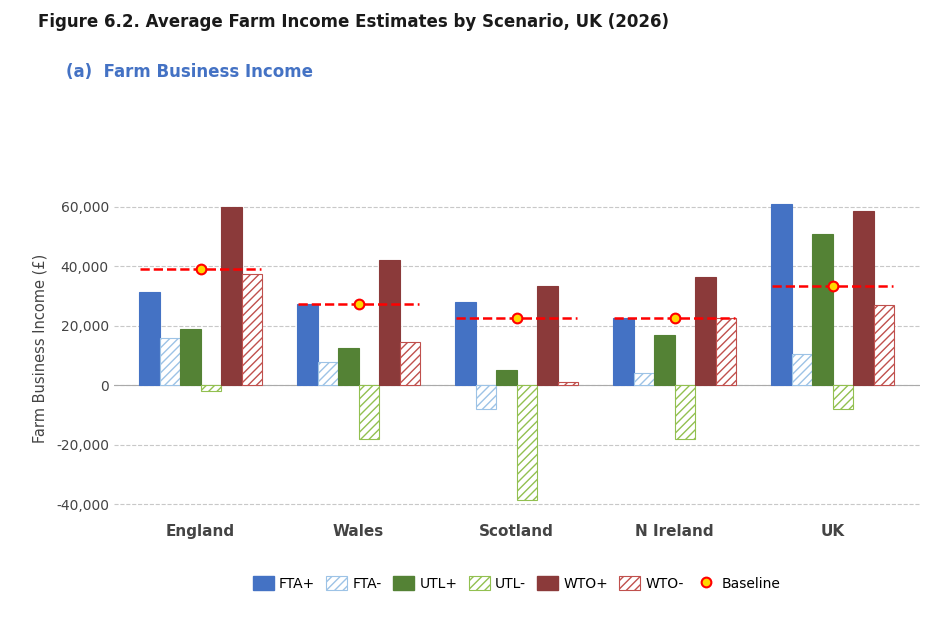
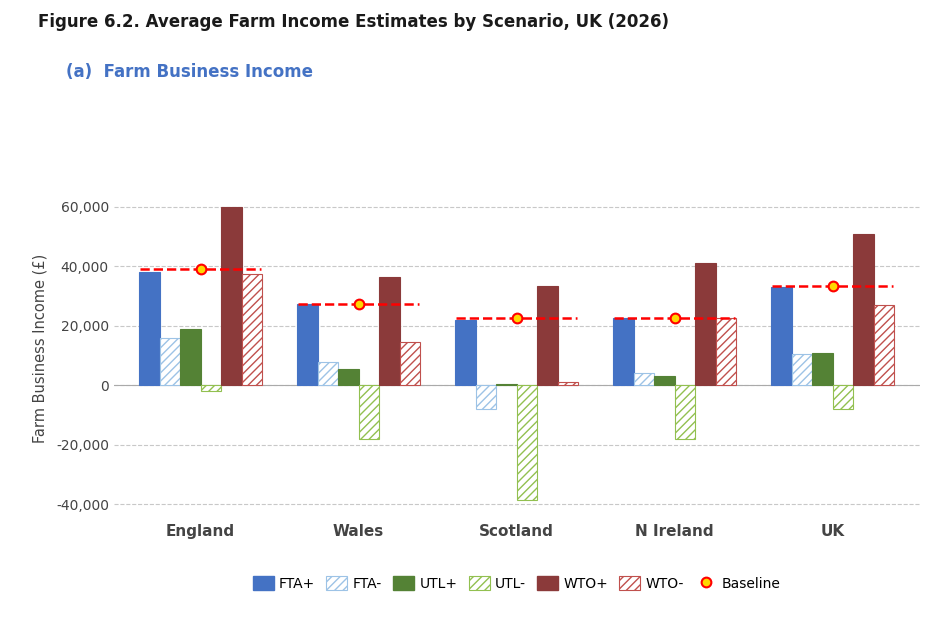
FTA+/England: 31,500 -> 38,000
UTL+/Wales: 12,500 -> 5,500
WTO+/Wales: 42,000 -> 36,500
FTA+/Scotland: 28,000 -> 22,000
UTL+/Scotland: 5,000 -> 500
UTL+/N Ireland: 17,000 -> 3,000
WTO+/N Ireland: 36,500 -> 41,000
FTA+/UK: 61,000 -> 33,000
UTL+/UK: 51,000 -> 11,000
WTO+/UK: 58,500 -> 51,000
